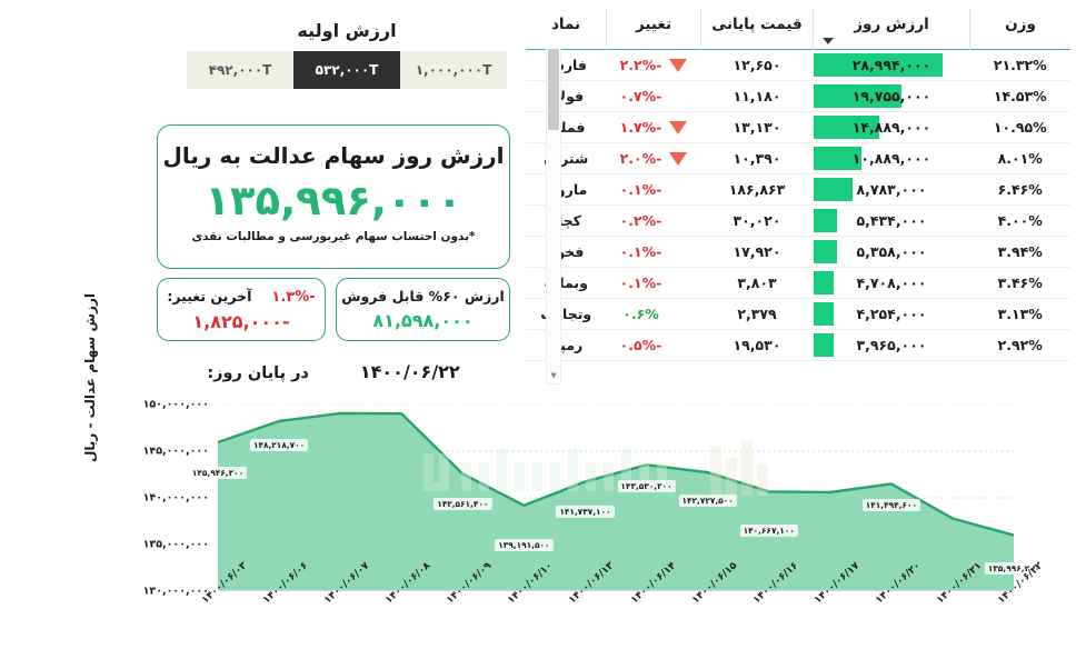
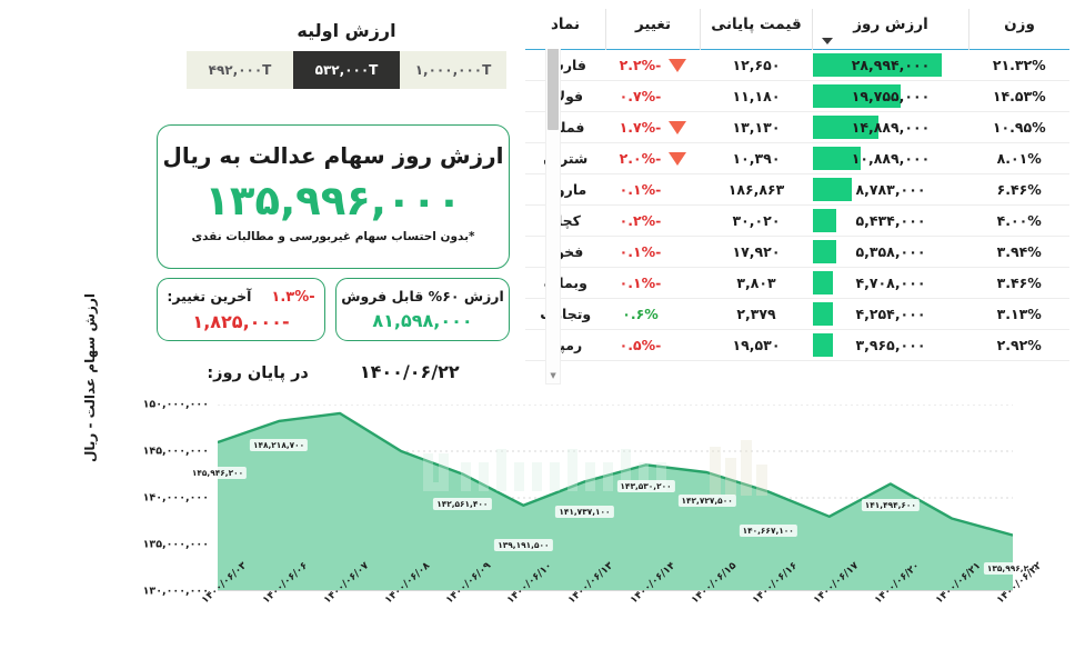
۱۴۰۰/۰۶/۰۸: 149000000 -> 145000000
۱۴۰۰/۰۶/۱۷: 141000000 -> 138000000
